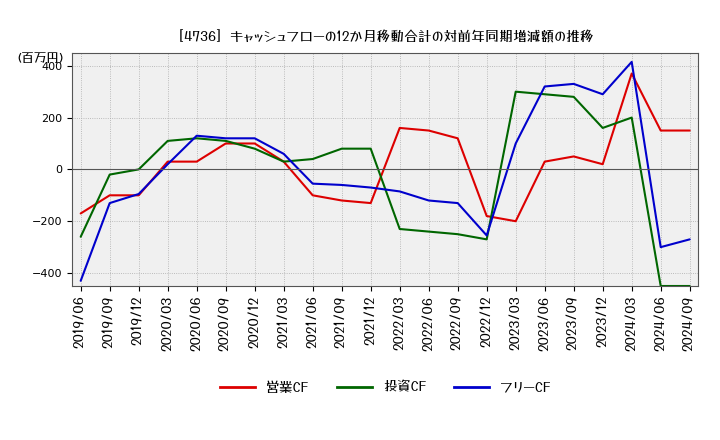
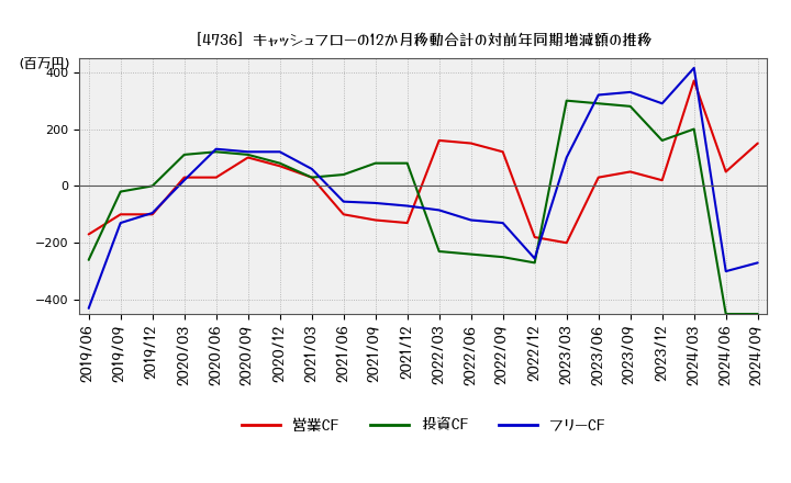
営業CF/2020/12: 100 -> 70
営業CF/2024/06: 150 -> 50
